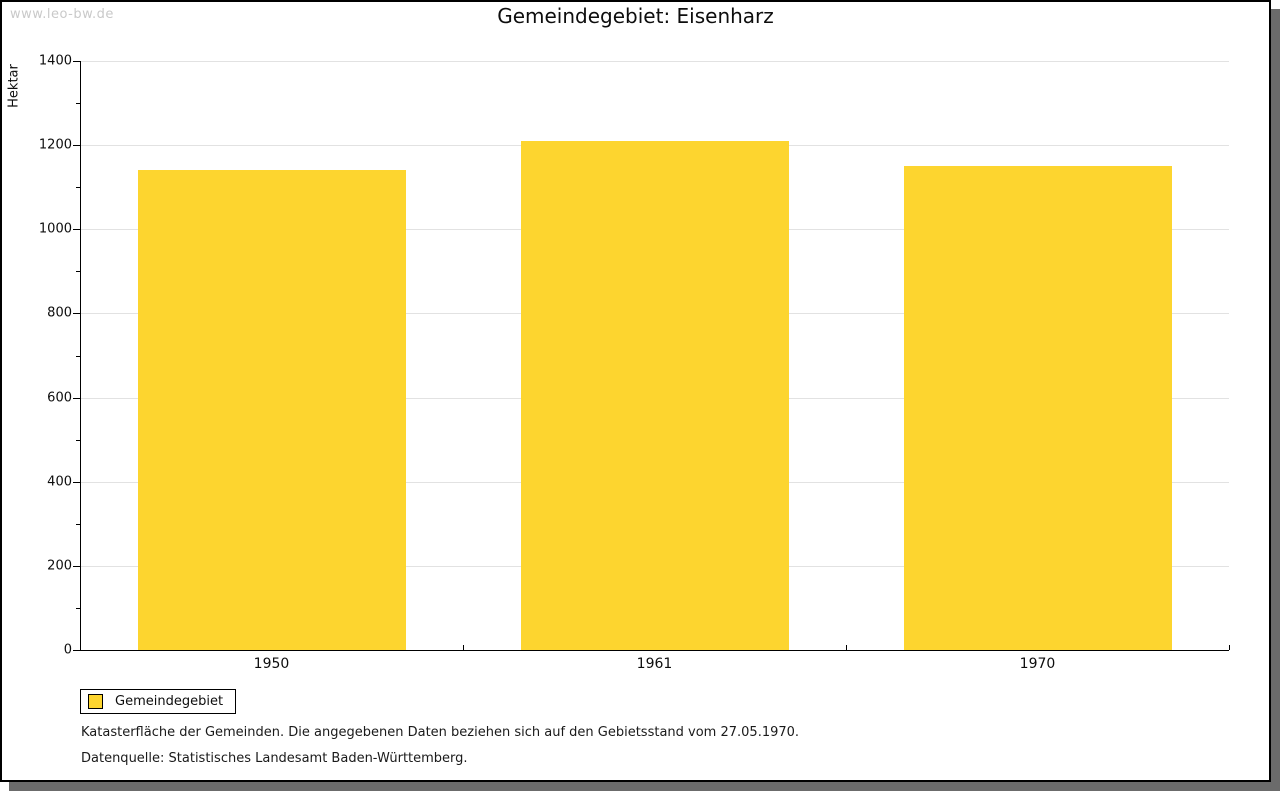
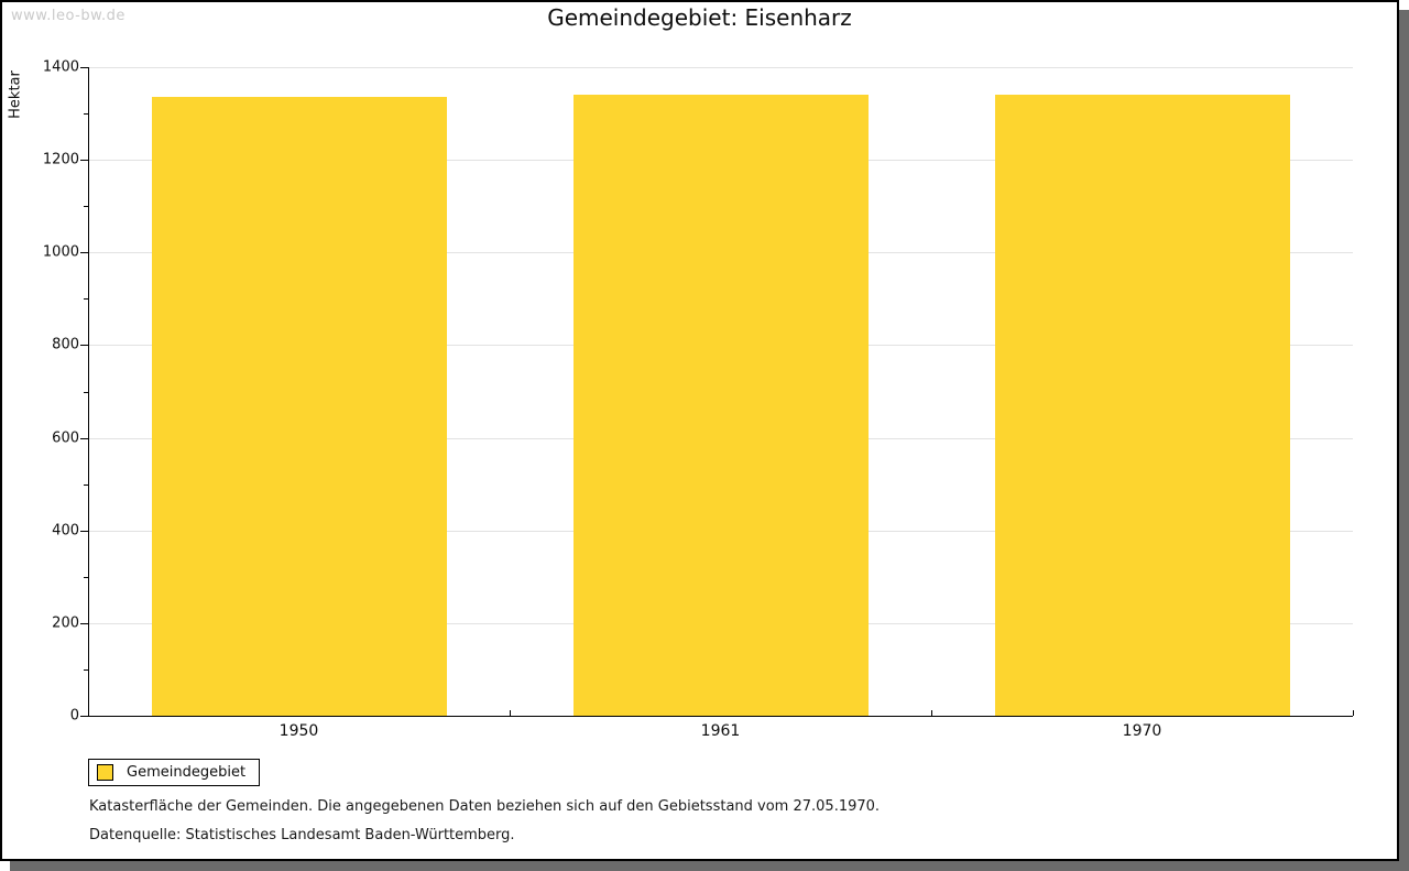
1950: 1140 -> 1340
1961: 1210 -> 1340
1970: 1150 -> 1340
